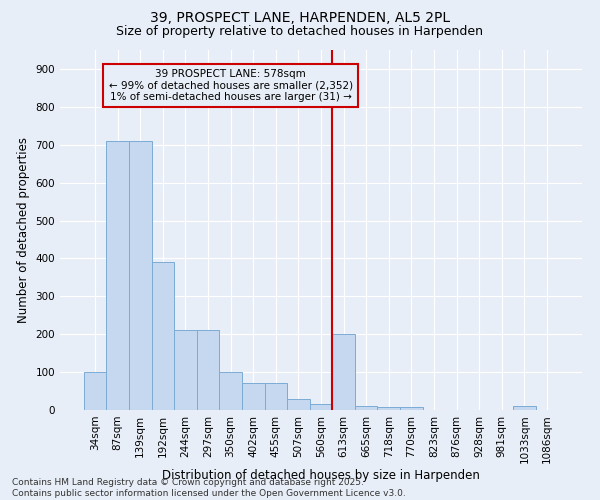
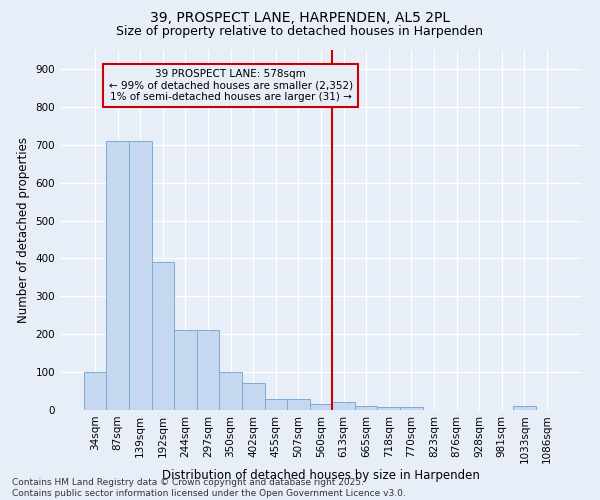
455sqm: 70 -> 30
613sqm: 200 -> 20
